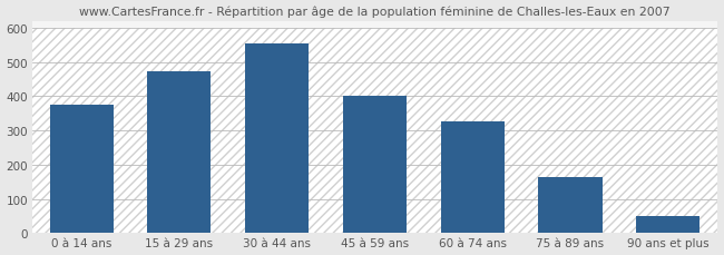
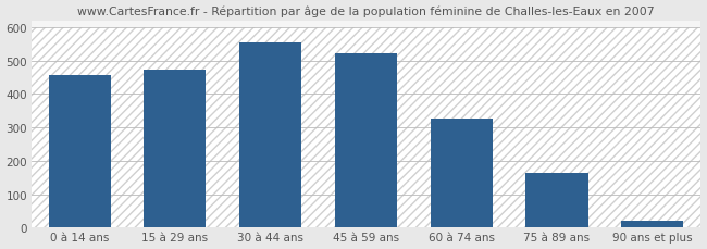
0 à 14 ans: 375 -> 457
45 à 59 ans: 400 -> 520
90 ans et plus: 50 -> 22
